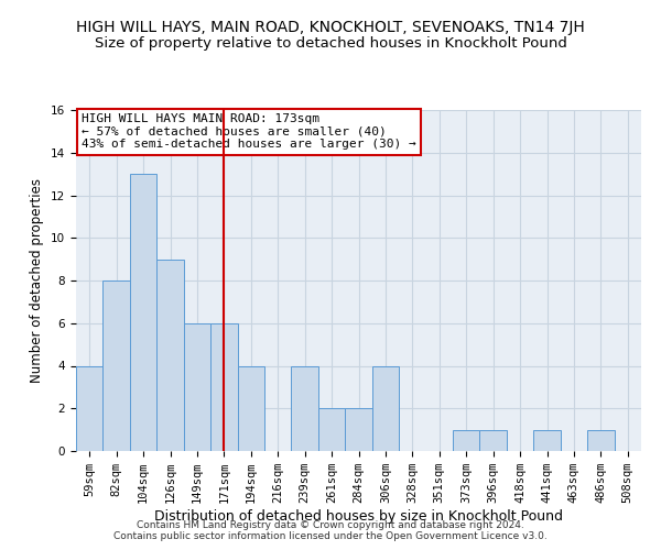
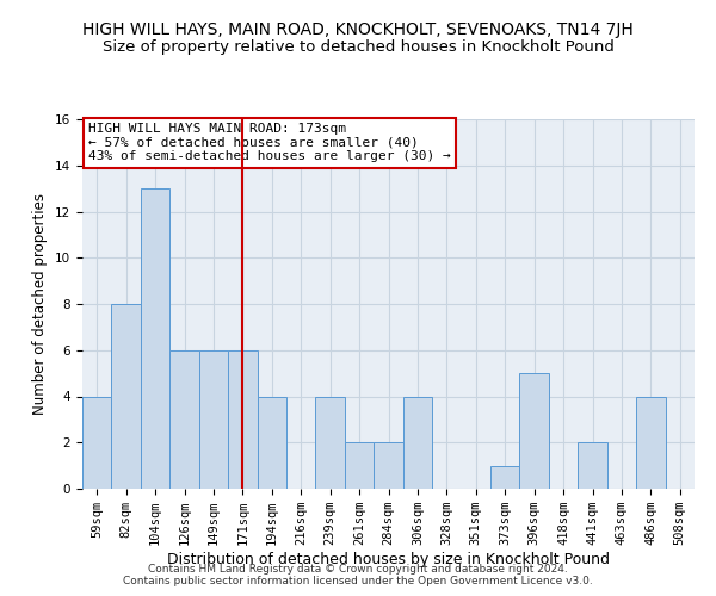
126sqm: 9 -> 6
396sqm: 1 -> 5
441sqm: 1 -> 2
486sqm: 1 -> 4
